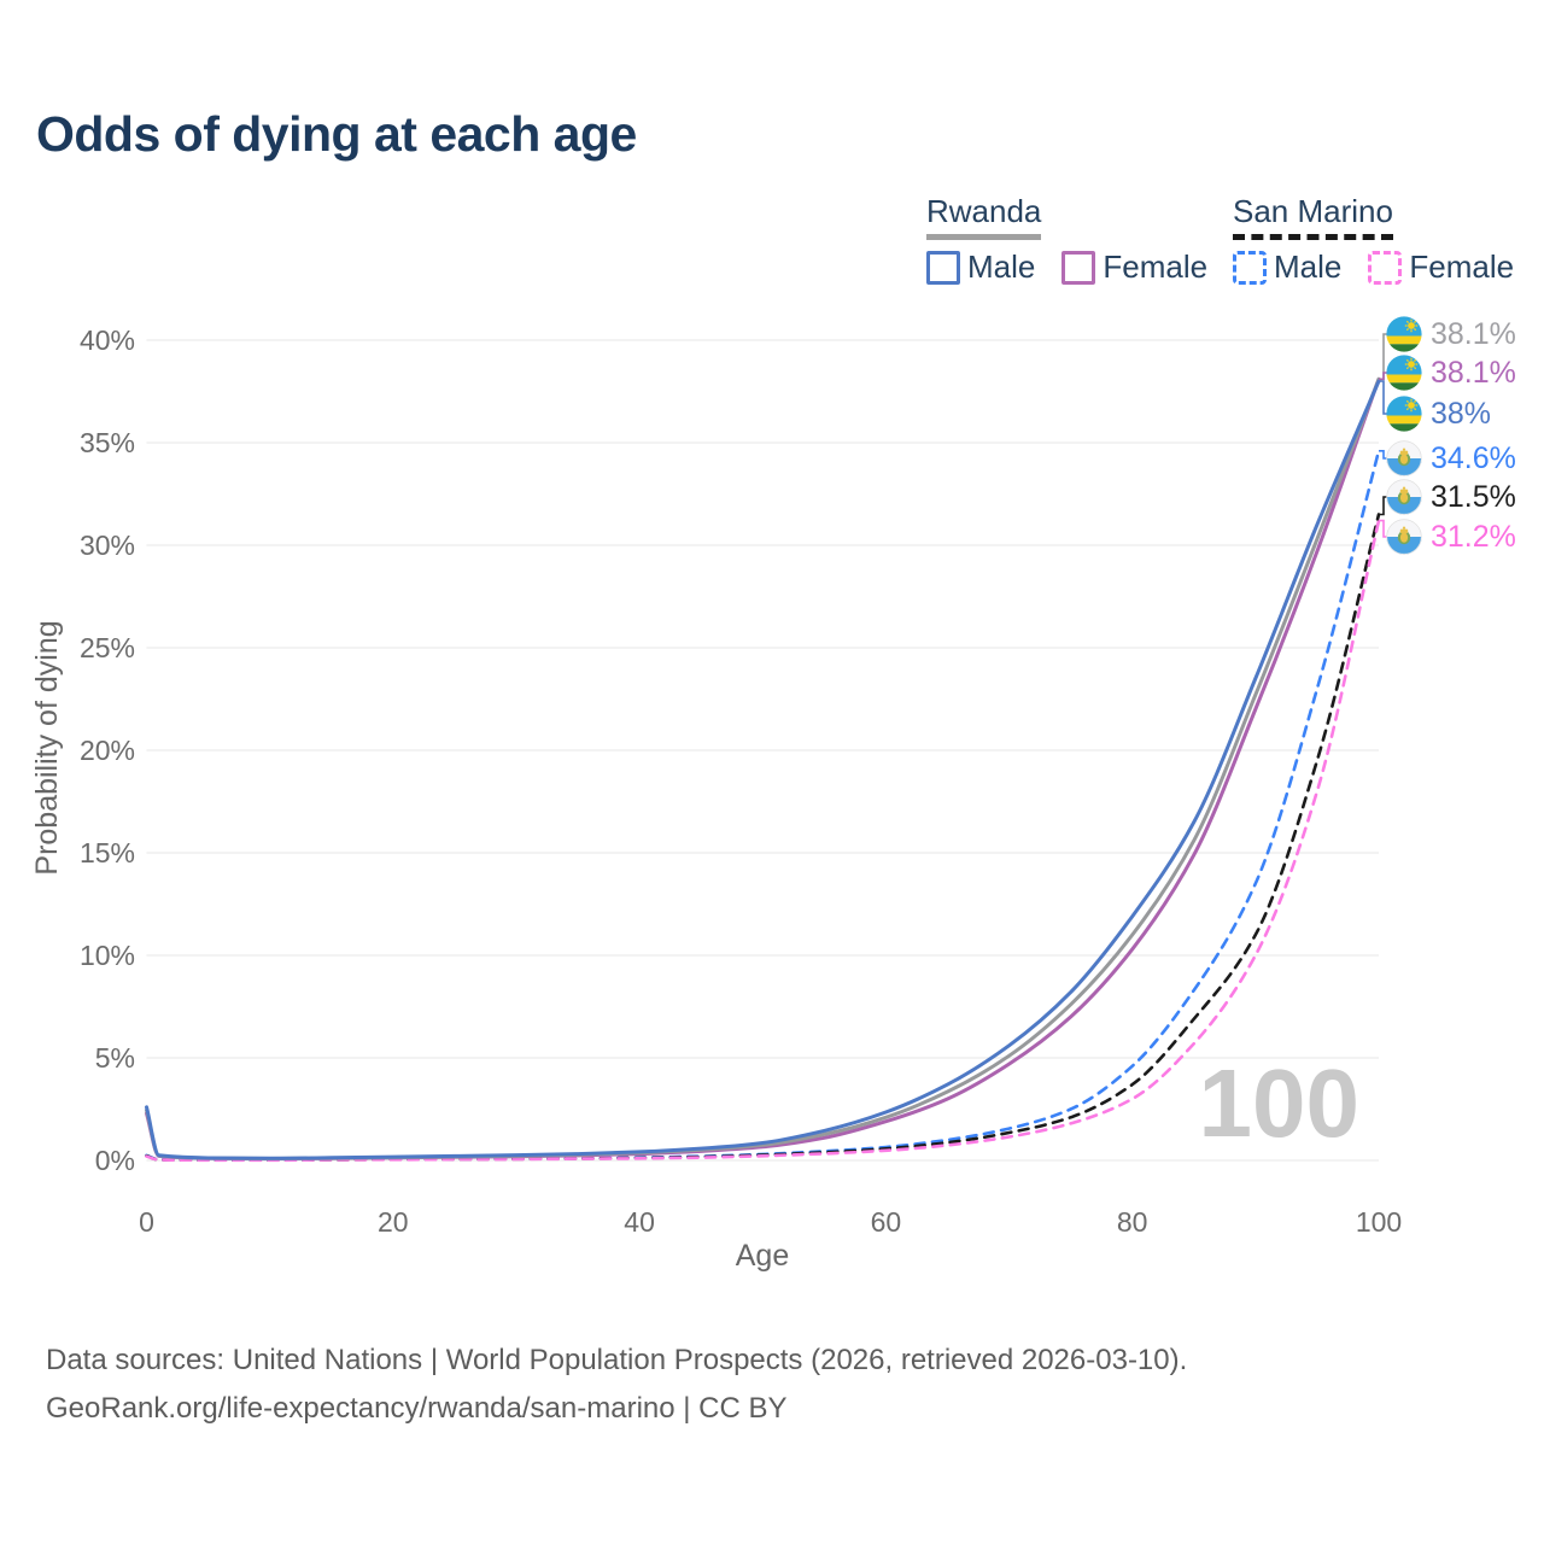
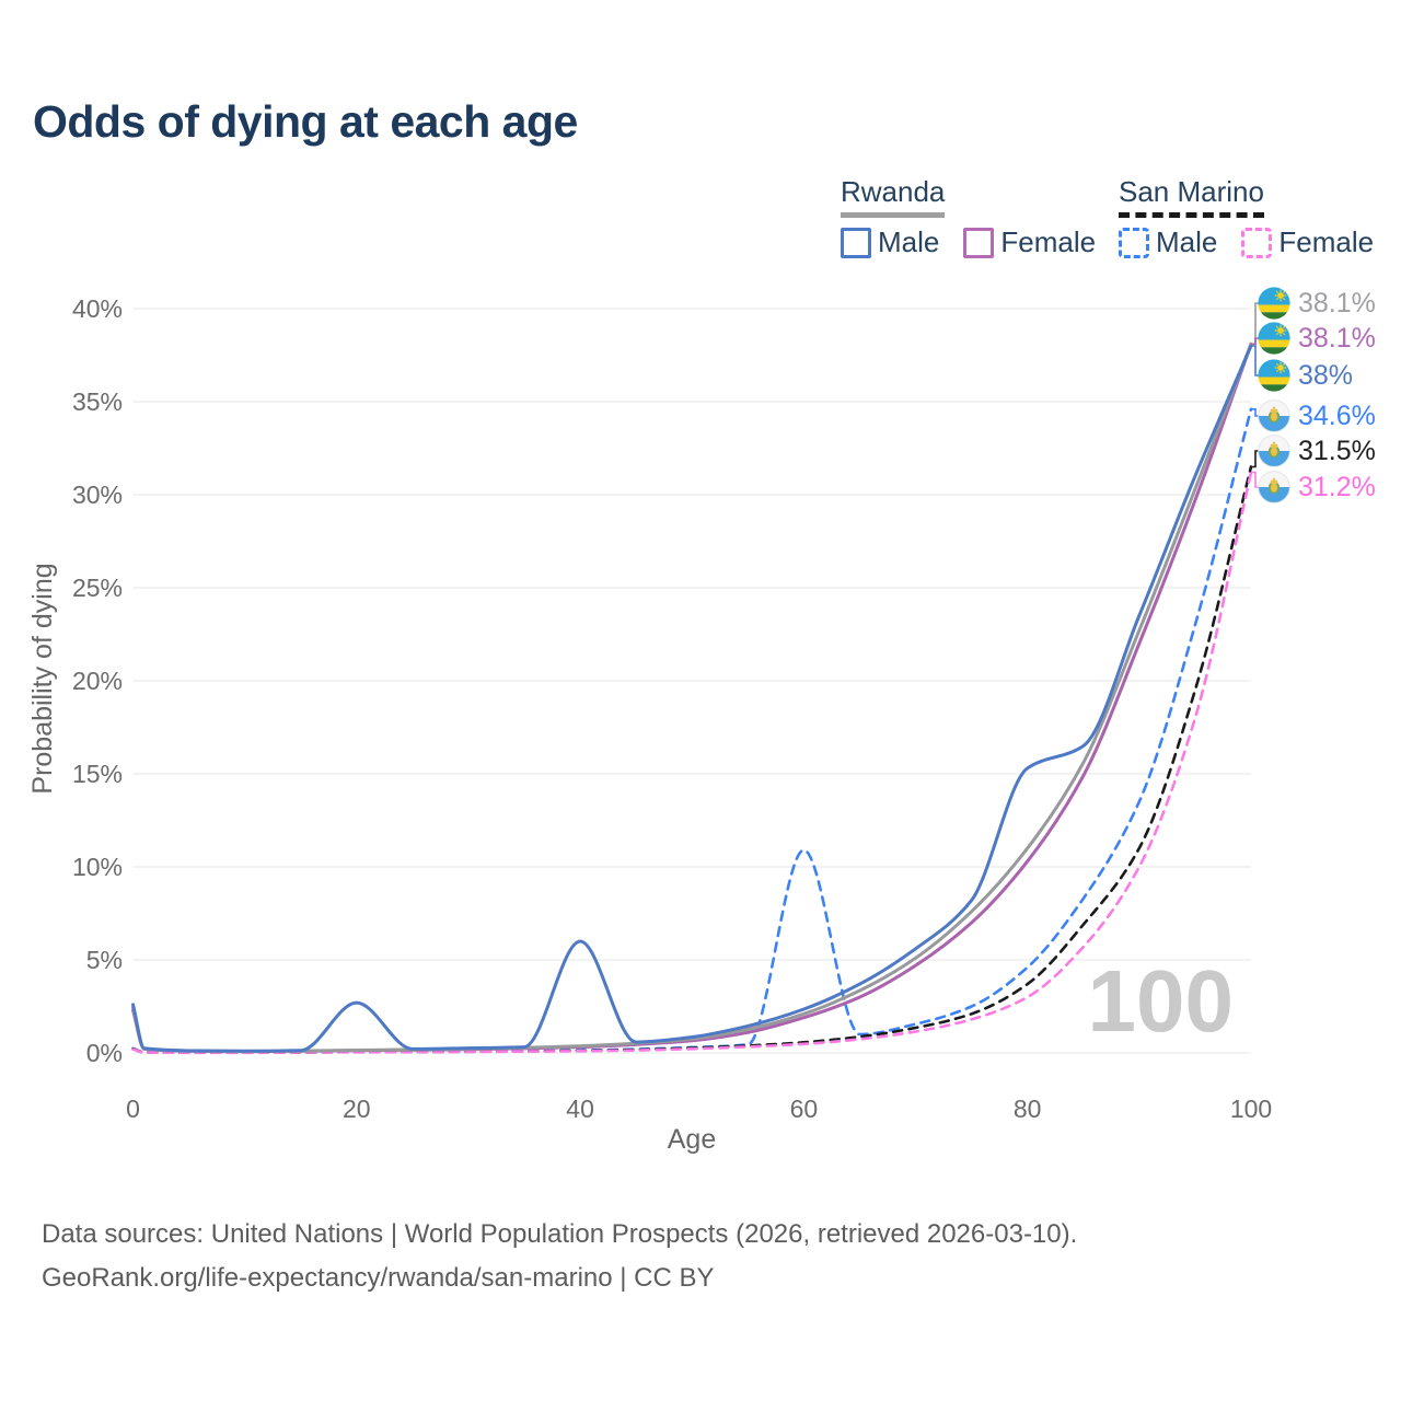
Rwanda Male/20: 0.2% -> 2.7%
Rwanda Male/40: 0.4% -> 6.0%
San Marino Male/60: 0.7% -> 10.9%
Rwanda Male/80: 11.9% -> 15.3%
